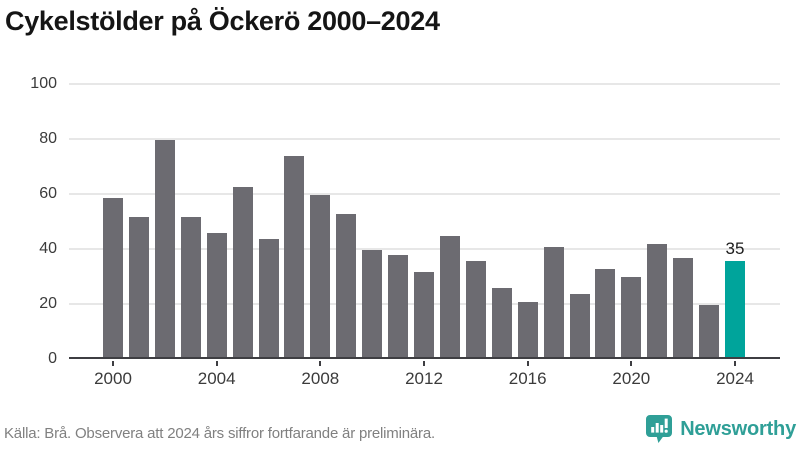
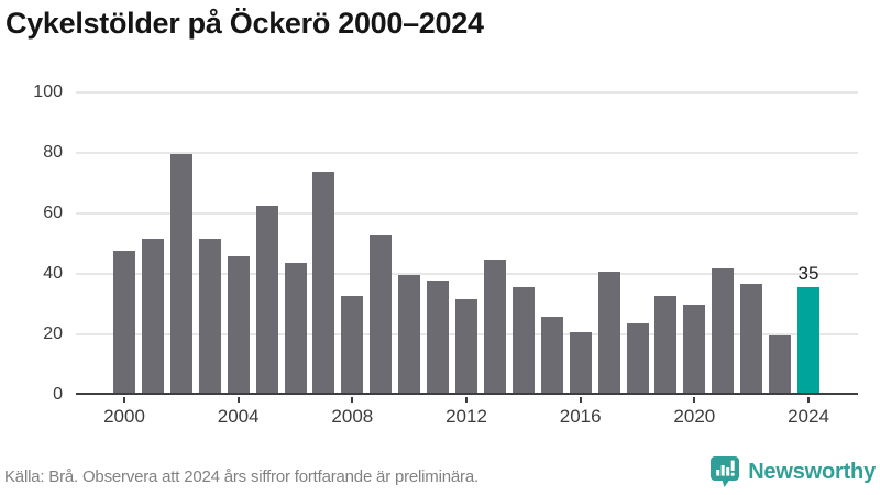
2000: 58 -> 47
2008: 59 -> 32
